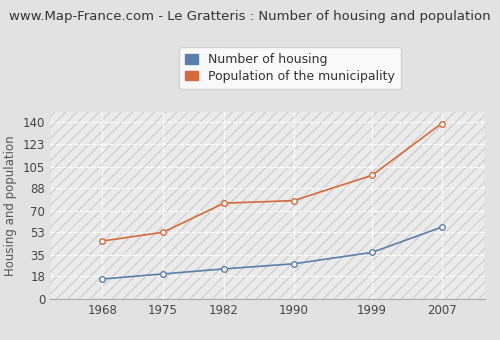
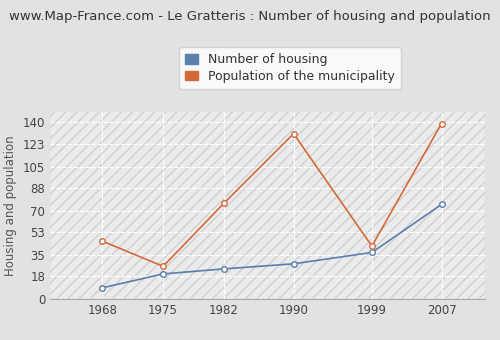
Number of housing/1968: 16 -> 9
Population of the municipality/1975: 53 -> 26
Population of the municipality/1990: 78 -> 131
Population of the municipality/1999: 98 -> 42
Number of housing/2007: 57 -> 75
